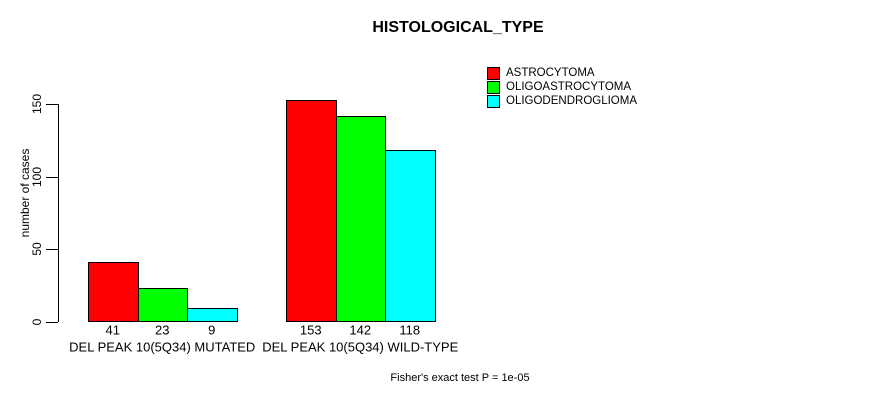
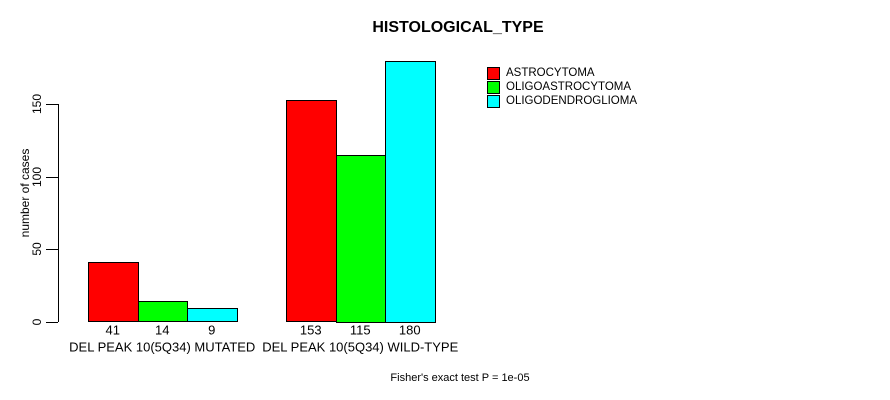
OLIGOASTROCYTOMA/DEL PEAK 10(5Q34) MUTATED: 23 -> 14
OLIGOASTROCYTOMA/DEL PEAK 10(5Q34) WILD-TYPE: 142 -> 115
OLIGODENDROGLIOMA/DEL PEAK 10(5Q34) WILD-TYPE: 118 -> 180
